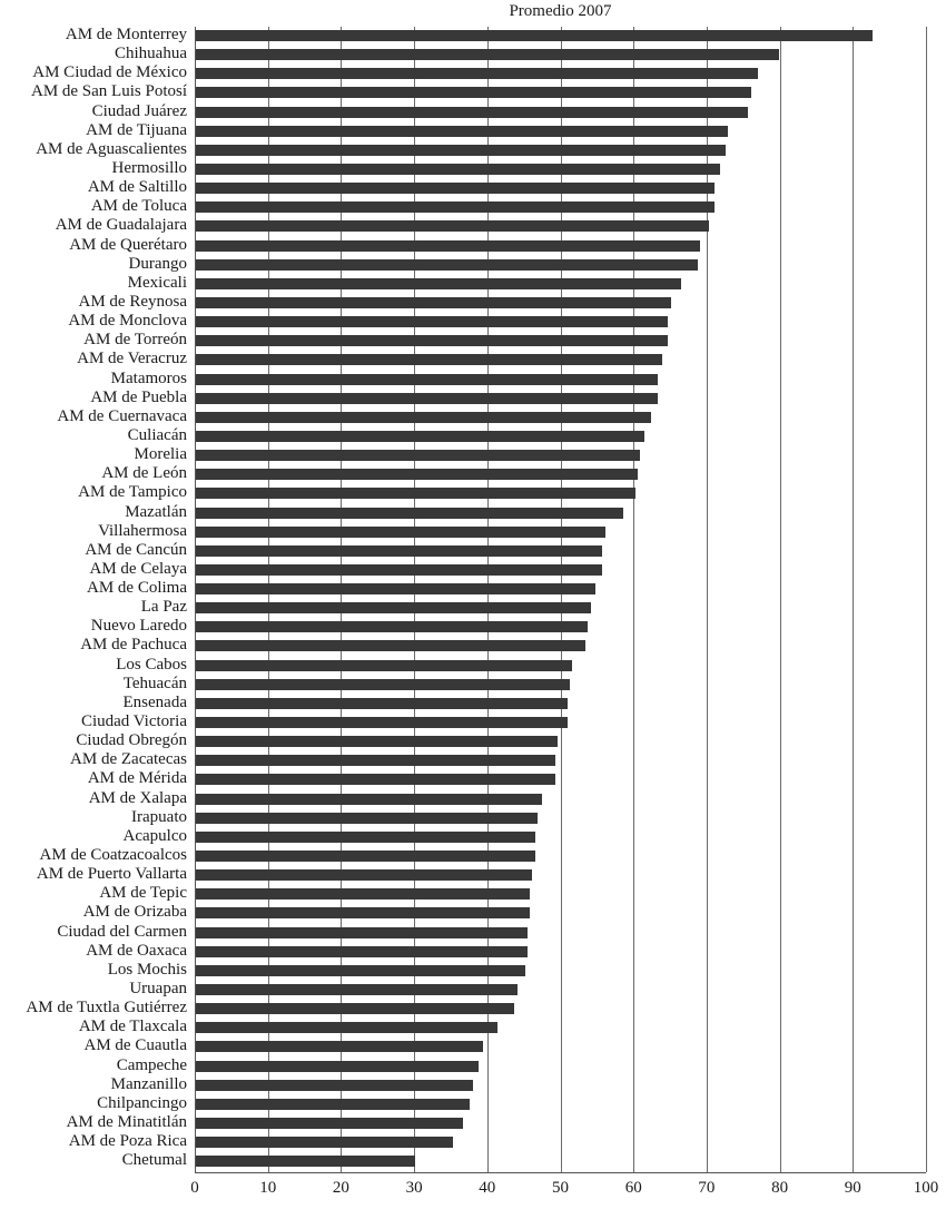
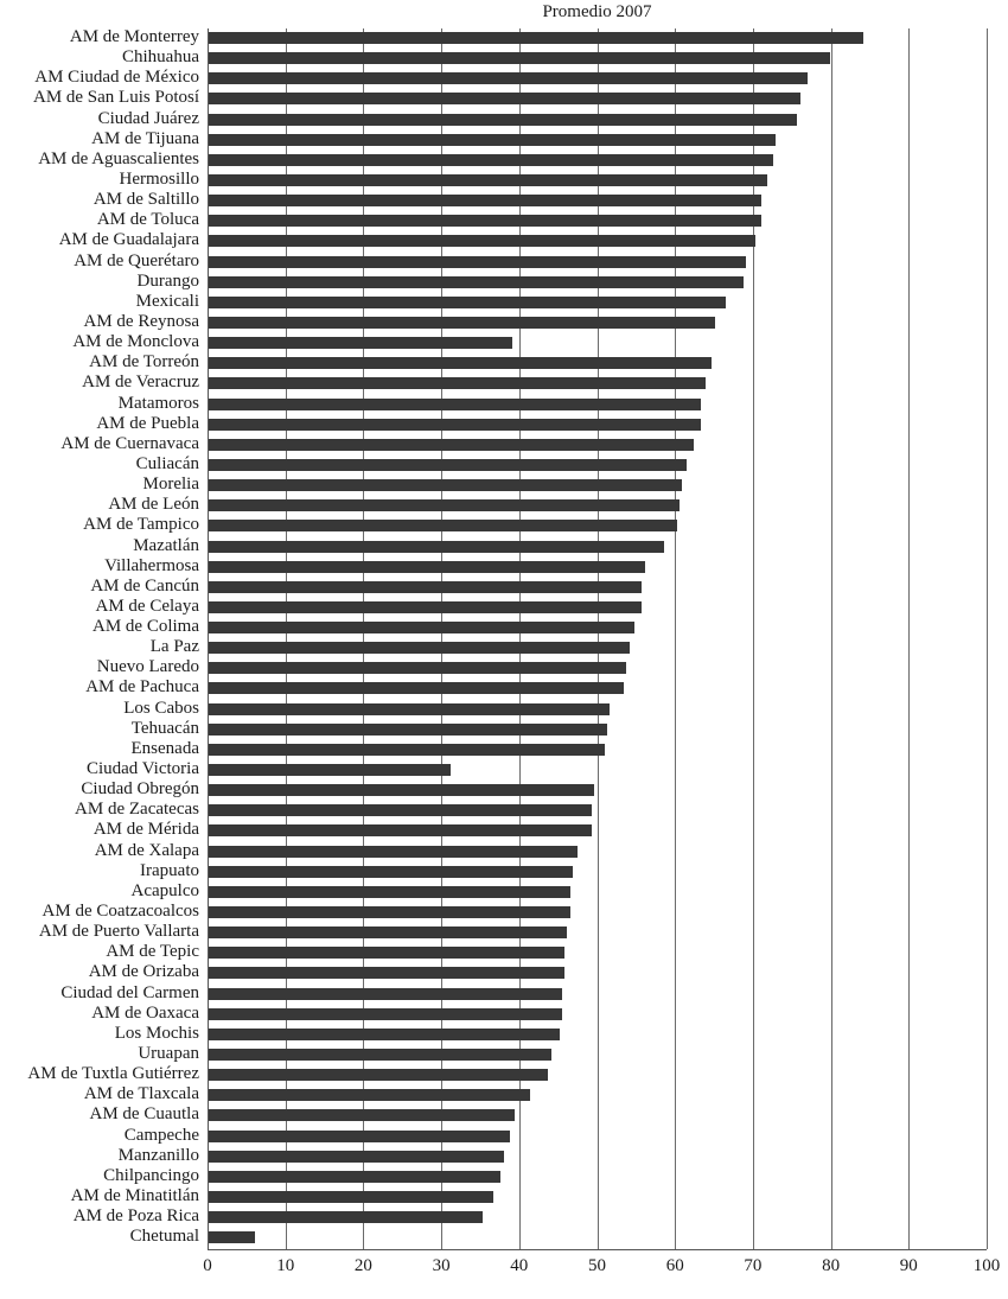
AM de Monterrey: 93 -> 84
AM de Monclova: 65 -> 39
Ciudad Victoria: 51 -> 31
Chetumal: 30 -> 6
